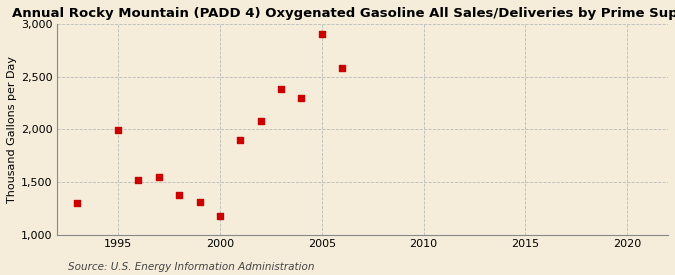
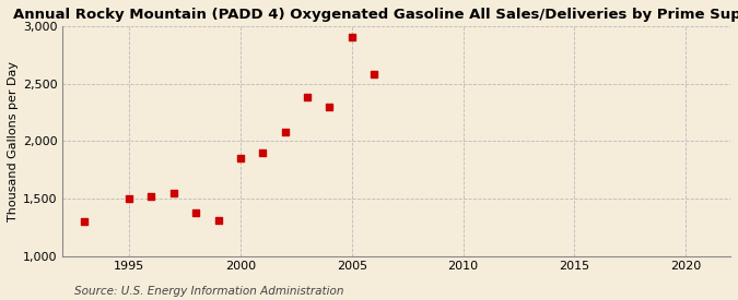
1995: 1,990 -> 1,500
2000: 1,180 -> 1,850
